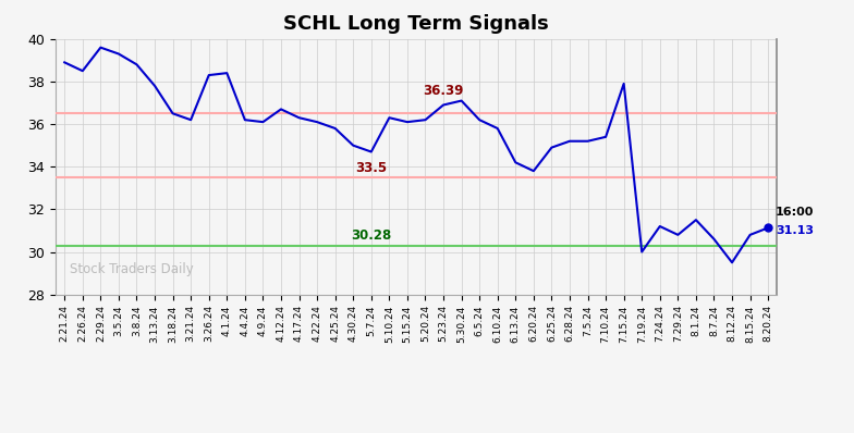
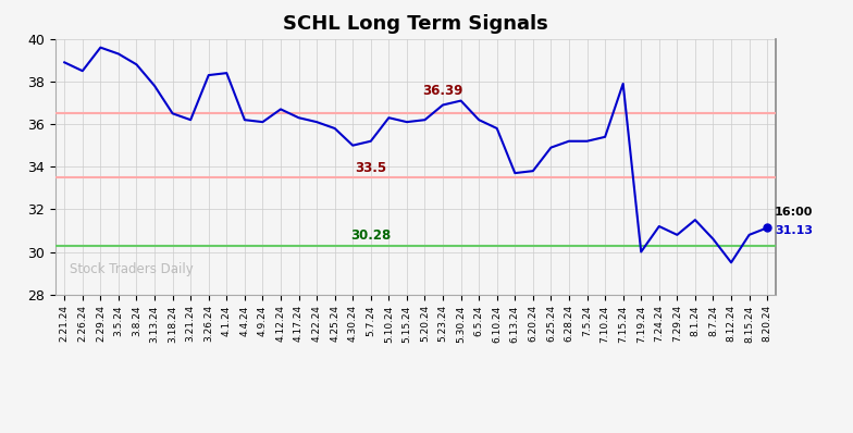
5.7.24: 34.7 -> 35.2
6.13.24: 34.2 -> 33.7
